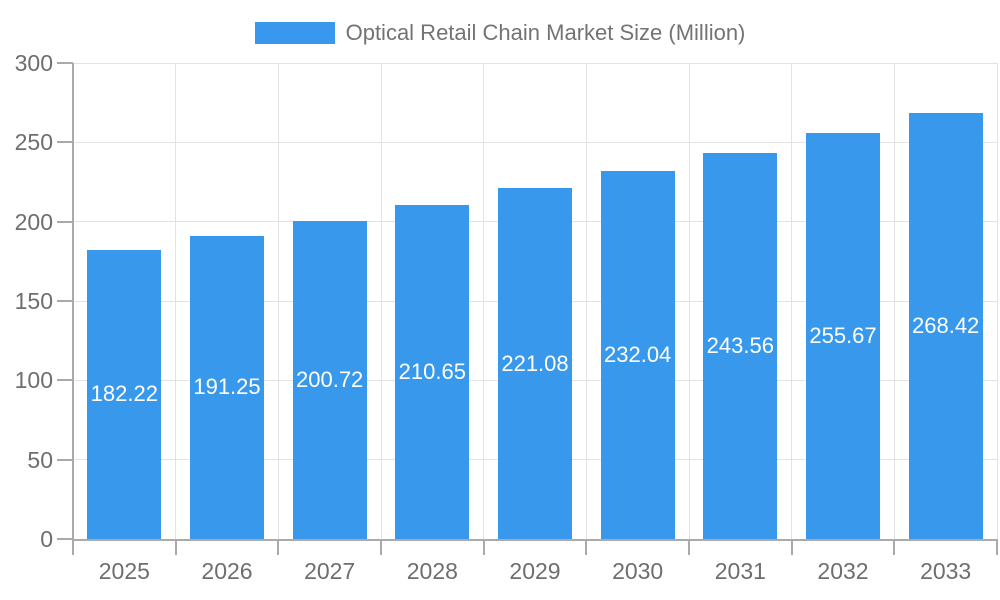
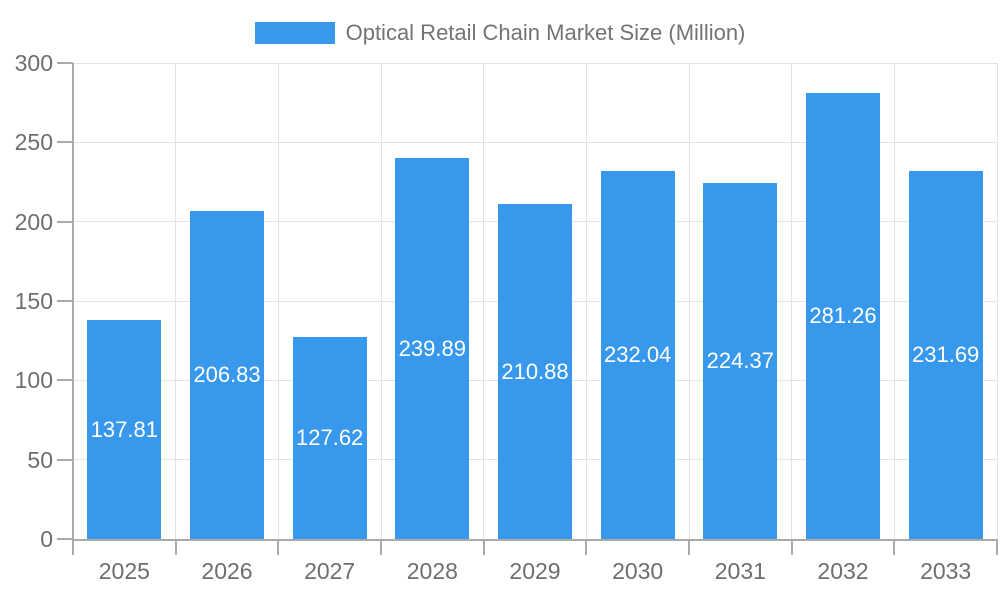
2025: 182.22 -> 137.81
2026: 191.25 -> 206.83
2027: 200.72 -> 127.62
2028: 210.65 -> 239.89
2029: 221.08 -> 210.88
2031: 243.56 -> 224.37
2032: 255.67 -> 281.26
2033: 268.42 -> 231.69
